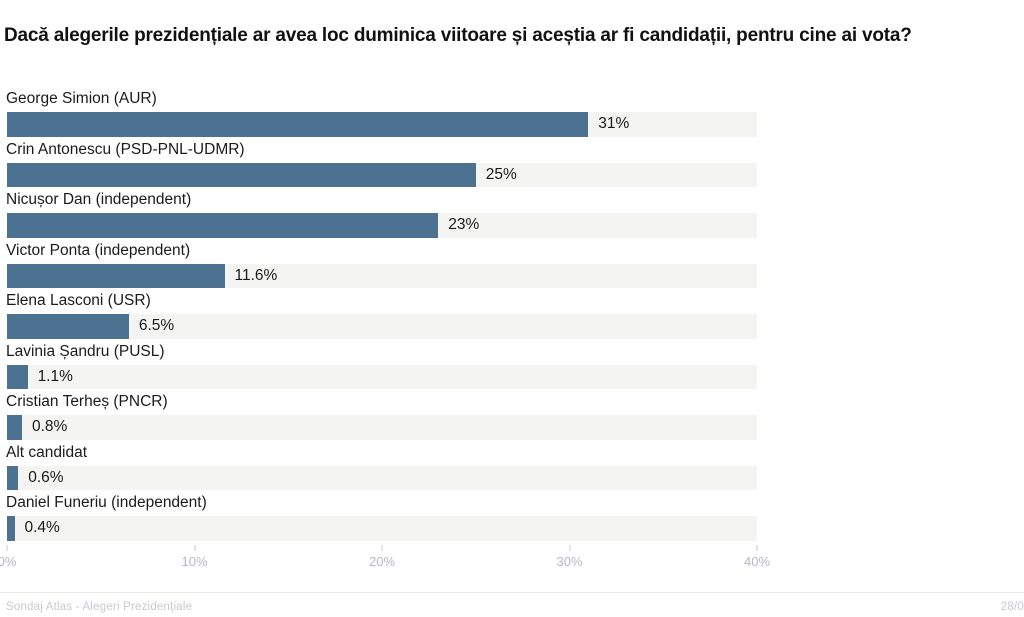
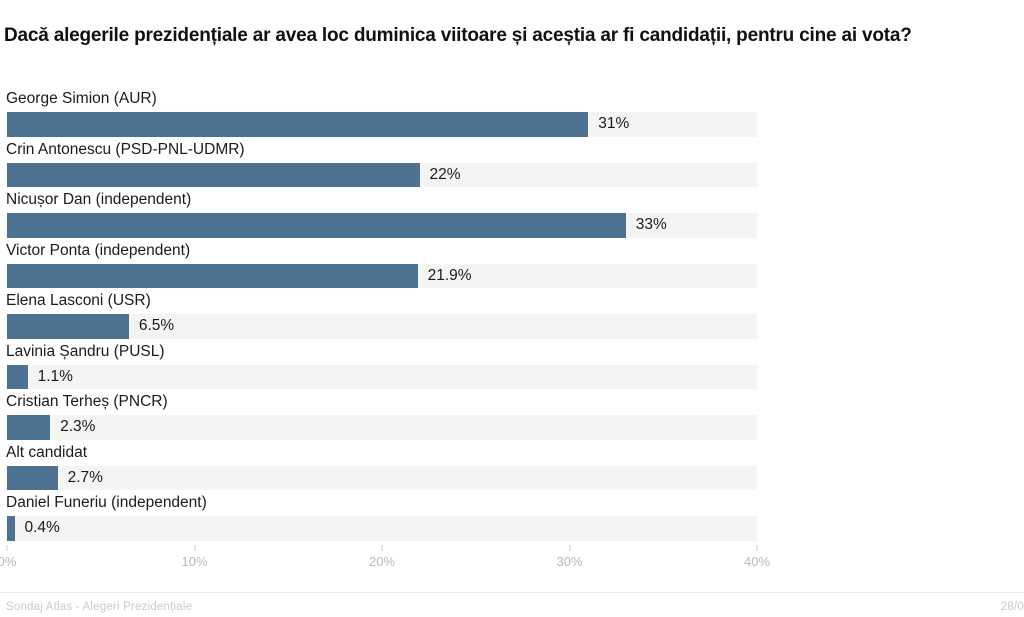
Crin Antonescu (PSD-PNL-UDMR): 25% -> 22%
Nicușor Dan (independent): 23% -> 33%
Victor Ponta (independent): 11.6% -> 21.9%
Cristian Terheș (PNCR): 0.8% -> 2.3%
Alt candidat: 0.6% -> 2.7%
